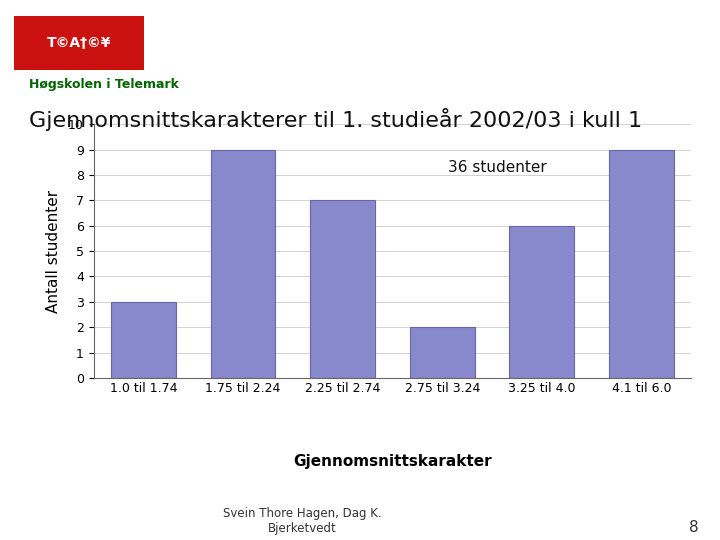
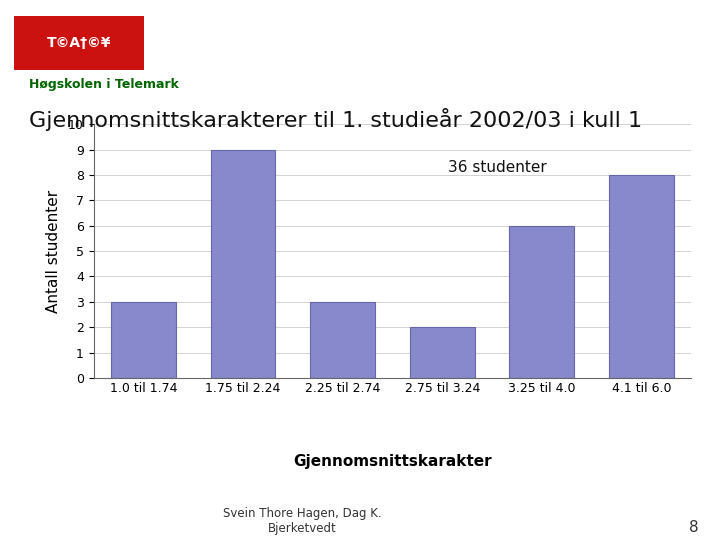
2.25 til 2.74: 7 -> 3
4.1 til 6.0: 9 -> 8
